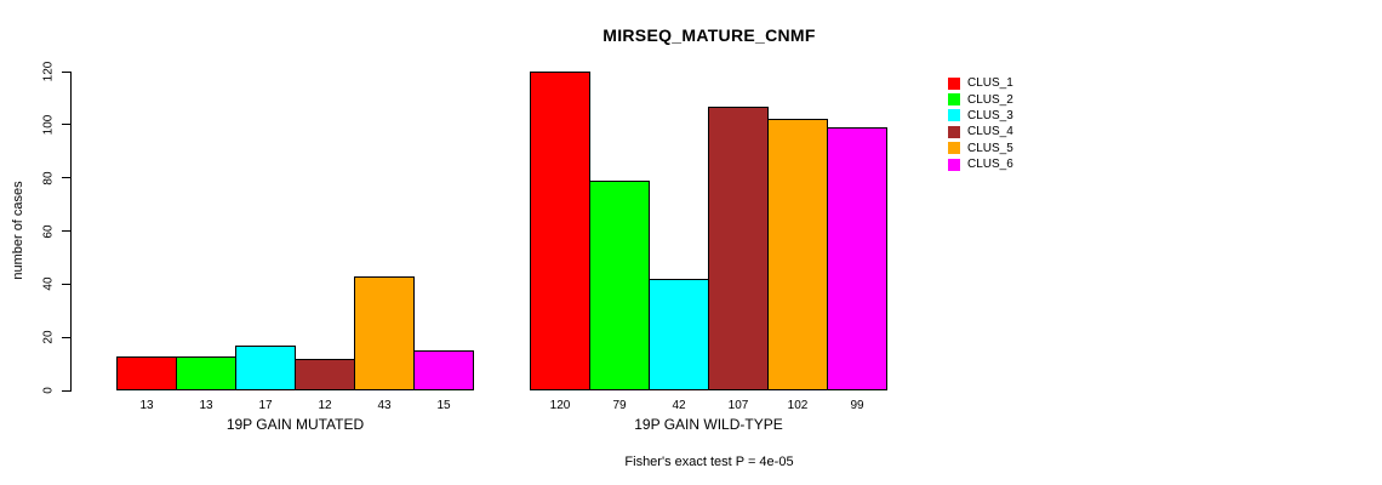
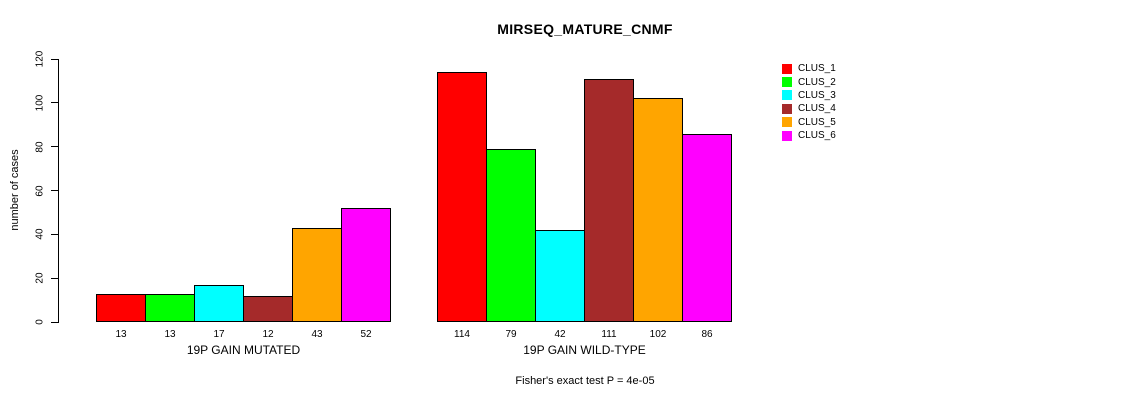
CLUS_6/19P GAIN MUTATED: 15 -> 52
CLUS_1/19P GAIN WILD-TYPE: 120 -> 114
CLUS_4/19P GAIN WILD-TYPE: 107 -> 111
CLUS_6/19P GAIN WILD-TYPE: 99 -> 86
